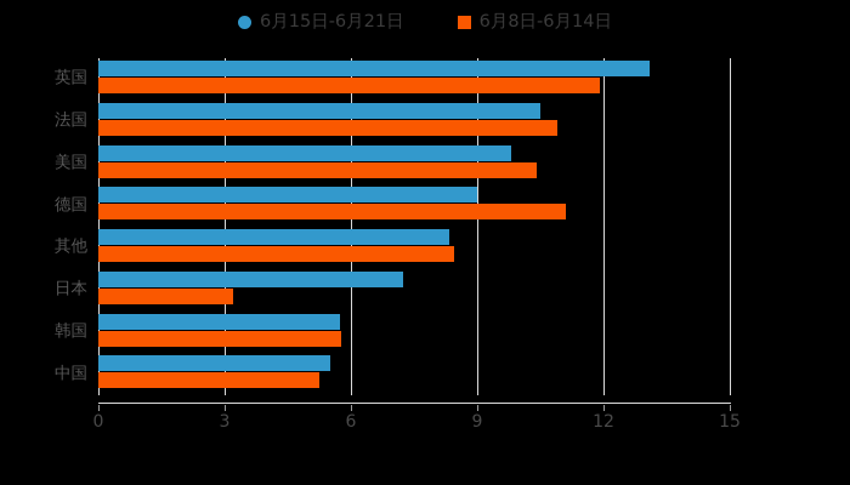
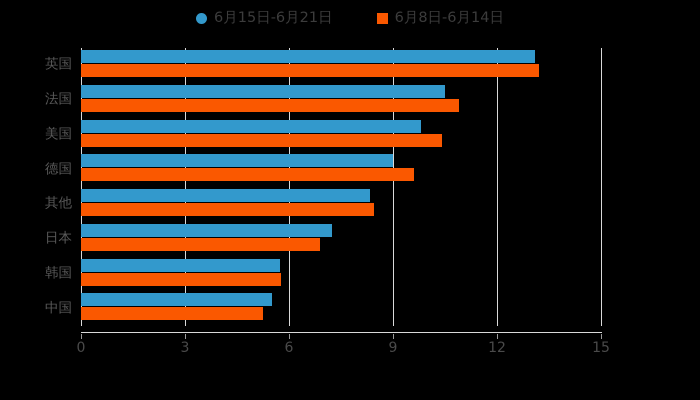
6月8日-6月14日/英国: 11.9 -> 13.2
6月8日-6月14日/德国: 11.1 -> 9.6
6月8日-6月14日/日本: 3.2 -> 6.9
